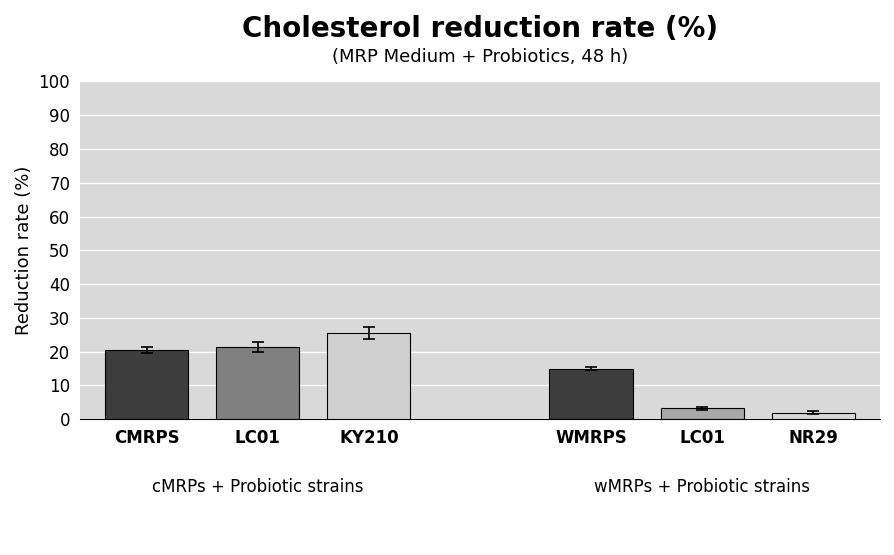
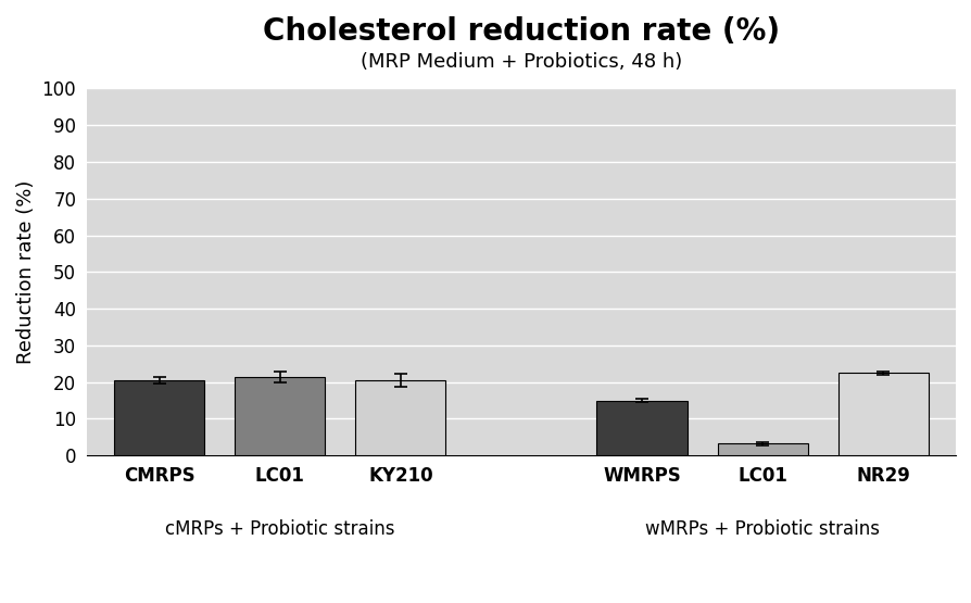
KY210: 25.5 -> 20.5
NR29: 2.0 -> 22.5
